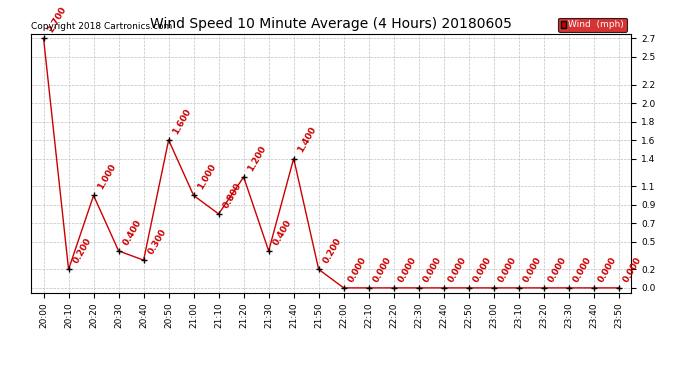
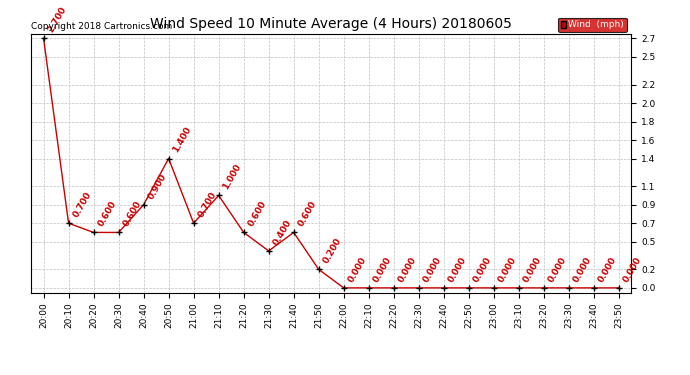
20:10: 0.200 -> 0.700
20:20: 1.000 -> 0.600
20:30: 0.400 -> 0.600
20:40: 0.300 -> 0.900
20:50: 1.600 -> 1.400
21:00: 1.000 -> 0.700
21:10: 0.800 -> 1.000
21:20: 1.200 -> 0.600
21:40: 1.400 -> 0.600
